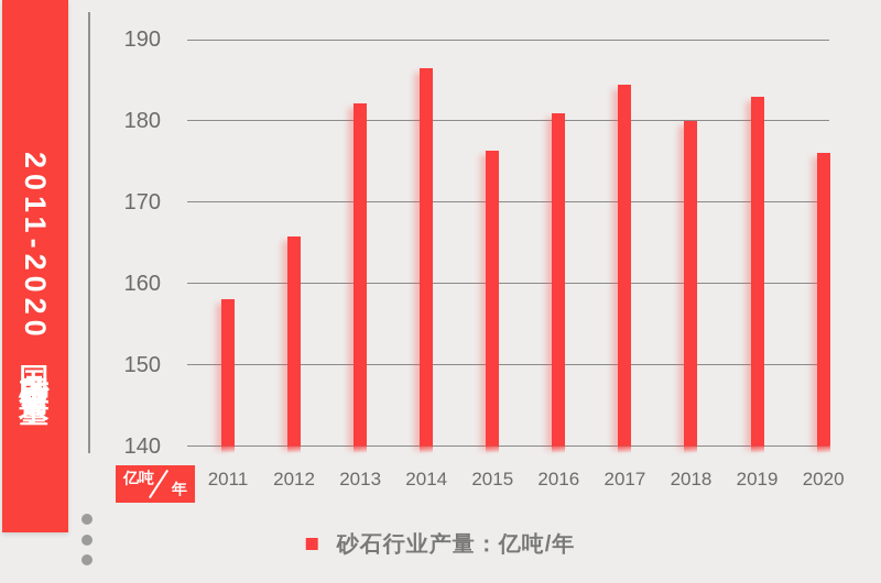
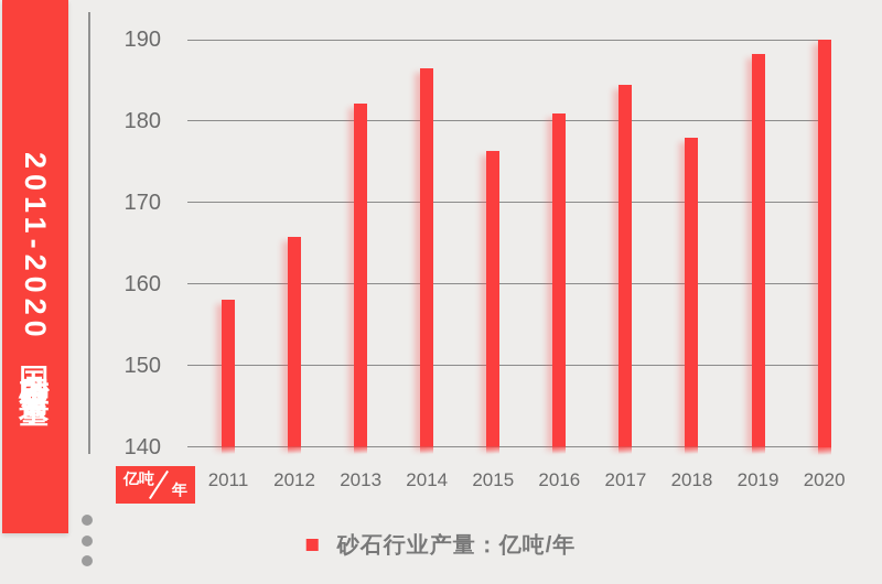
2018: 180 -> 178
2019: 183 -> 188
2020: 176 -> 190
